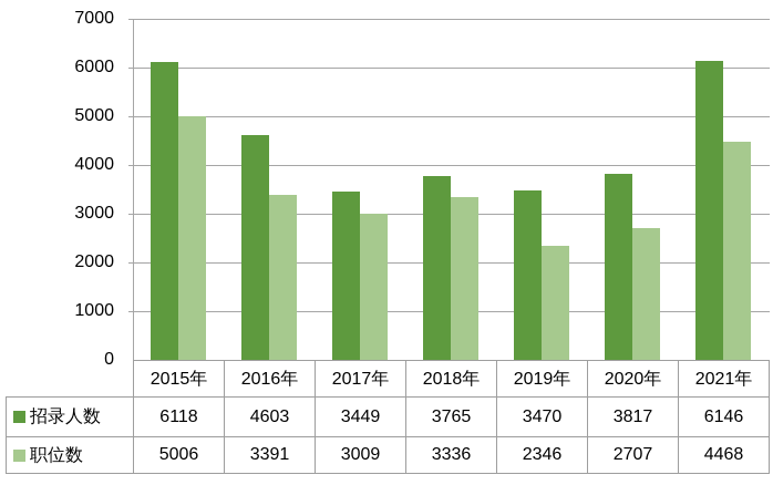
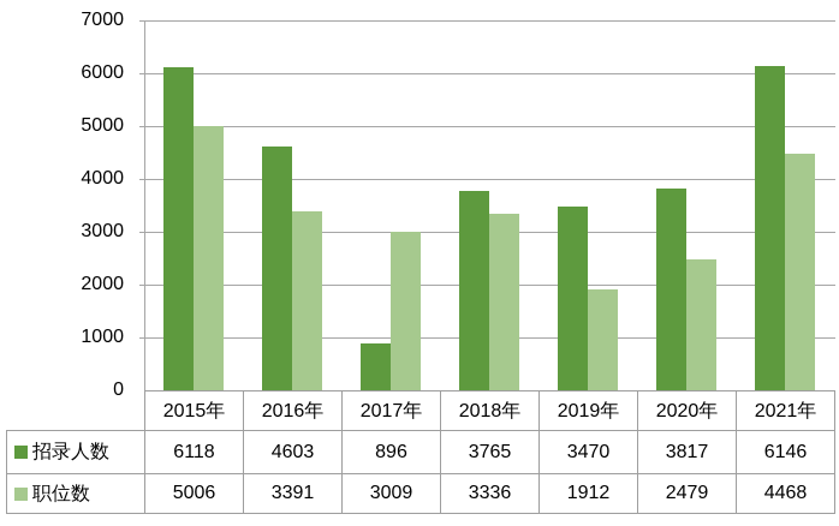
招录人数/2017年: 3449 -> 896
职位数/2019年: 2346 -> 1912
职位数/2020年: 2707 -> 2479
